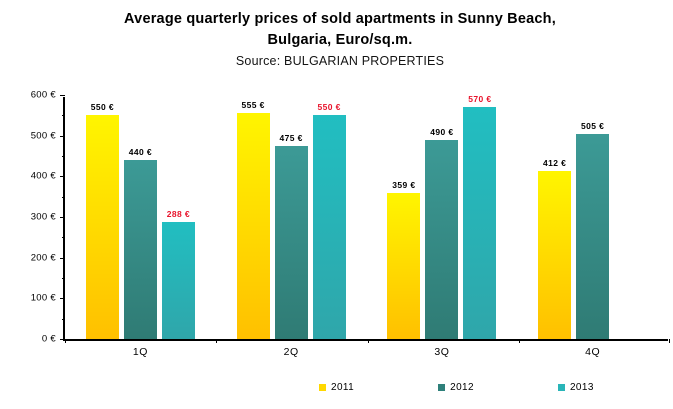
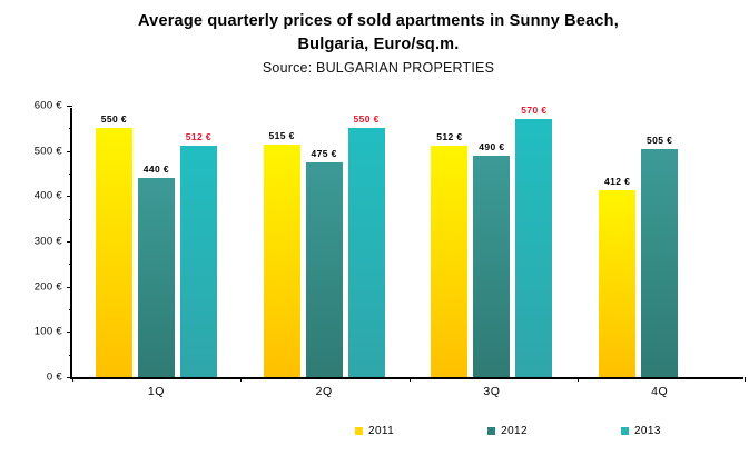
2013/1Q: 288 -> 512
2011/2Q: 555 -> 515
2011/3Q: 359 -> 512
